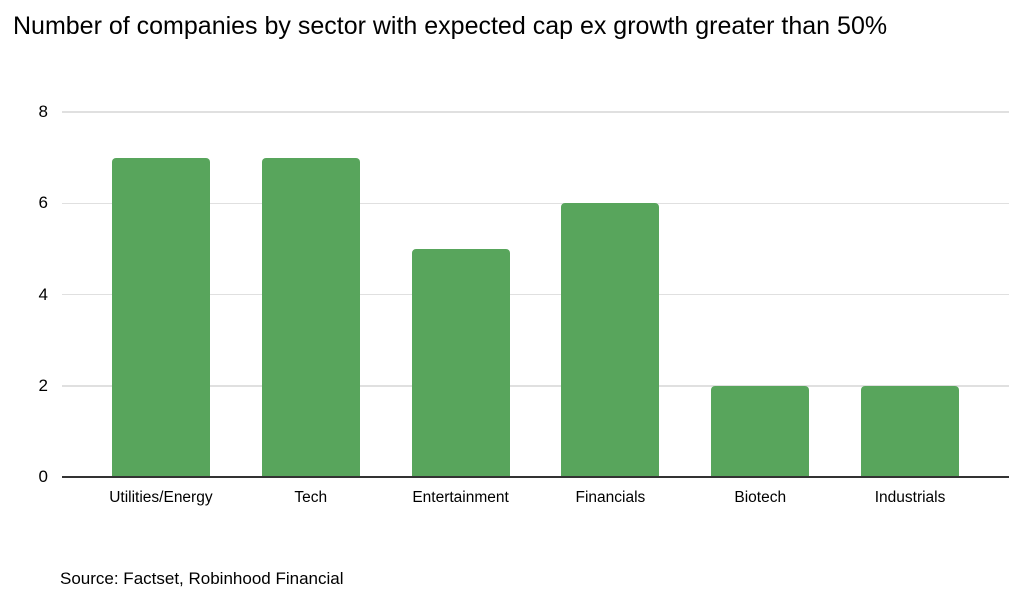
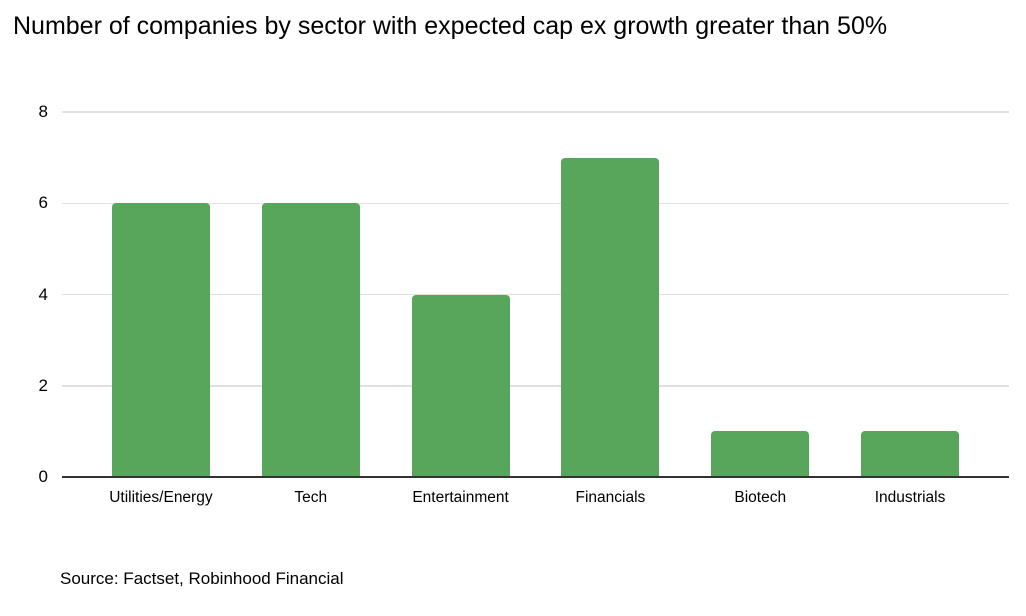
Utilities/Energy: 7 -> 6
Tech: 7 -> 6
Entertainment: 5 -> 4
Financials: 6 -> 7
Biotech: 2 -> 1
Industrials: 2 -> 1
